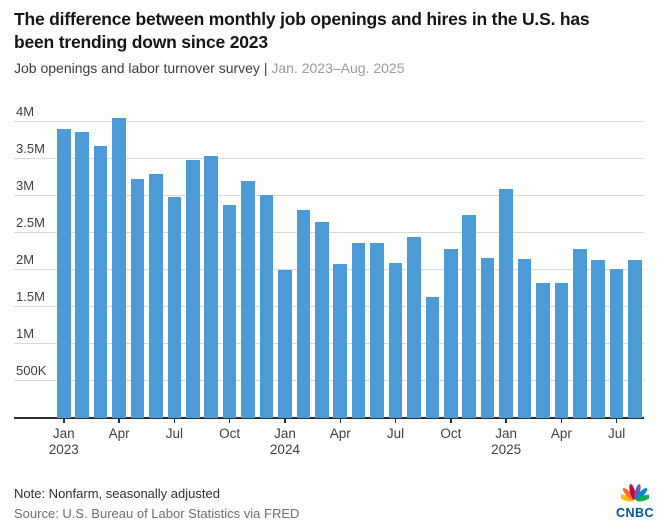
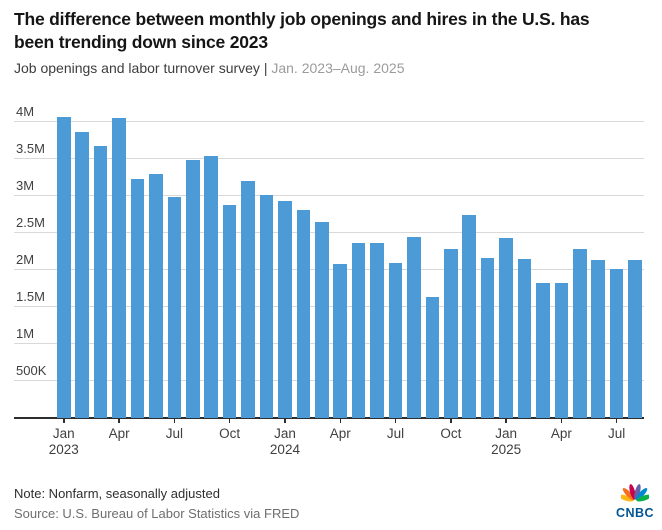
Jan 2023: 3.9M -> 4.1M
Jan 2024: 2.0M -> 2.9M
Jan 2025: 3.1M -> 2.4M
